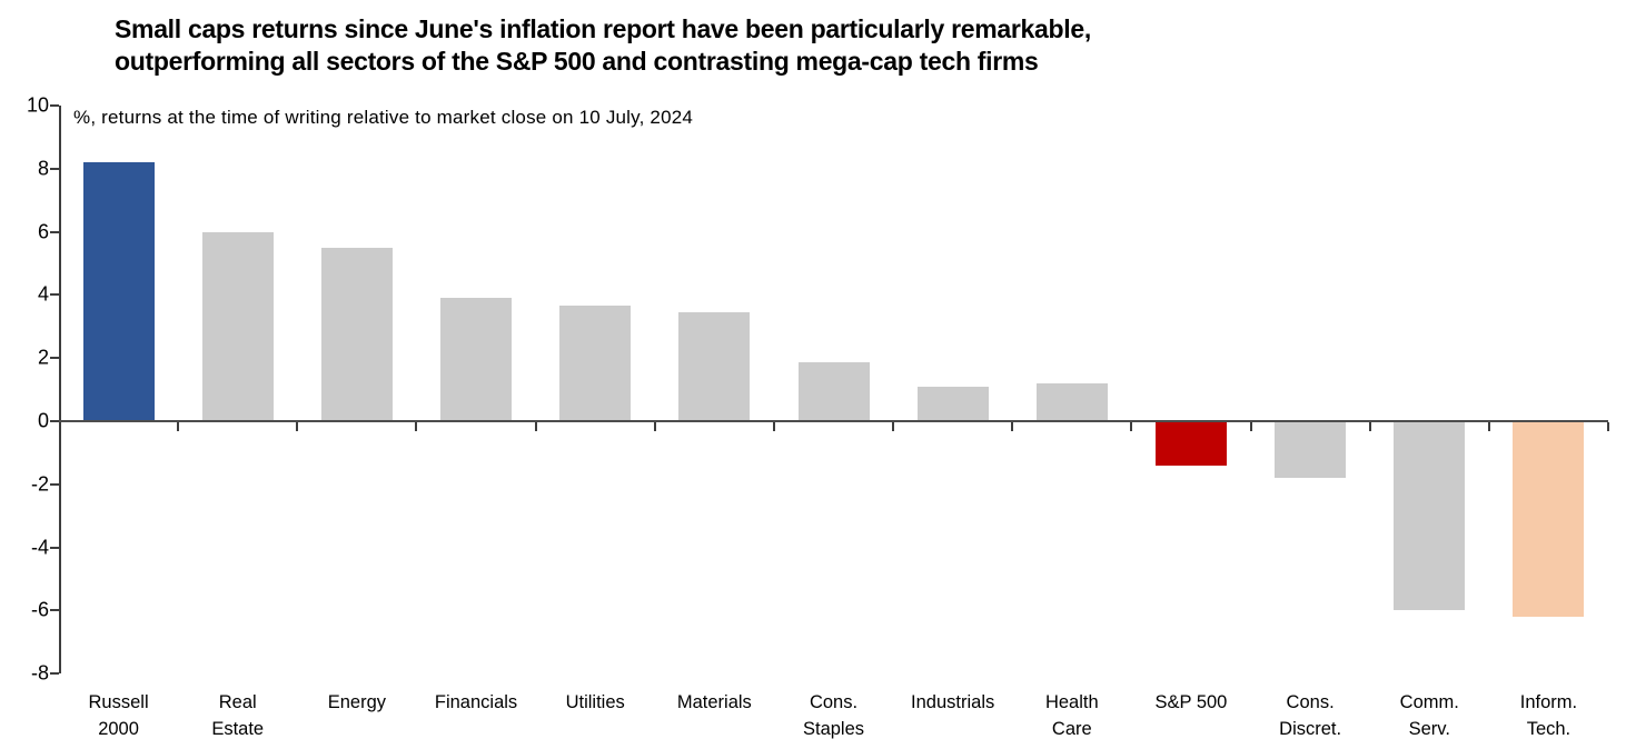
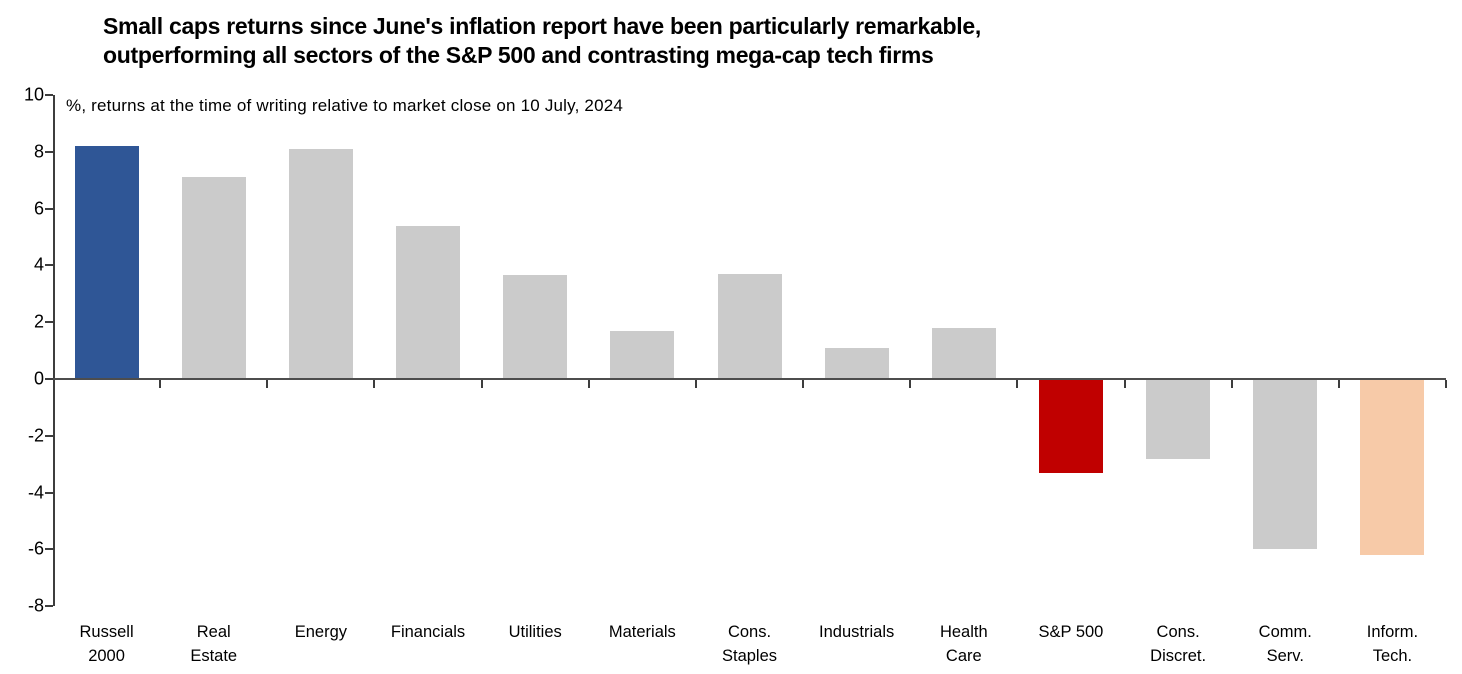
Real Estate: 6.0 -> 7.1
Energy: 5.5 -> 8.1
Financials: 3.9 -> 5.4
Materials: 3.5 -> 1.7
Cons. Staples: 1.9 -> 3.7
Health Care: 1.2 -> 1.8
S&P 500: -1.4 -> -3.3
Cons. Discret.: -1.8 -> -2.8
